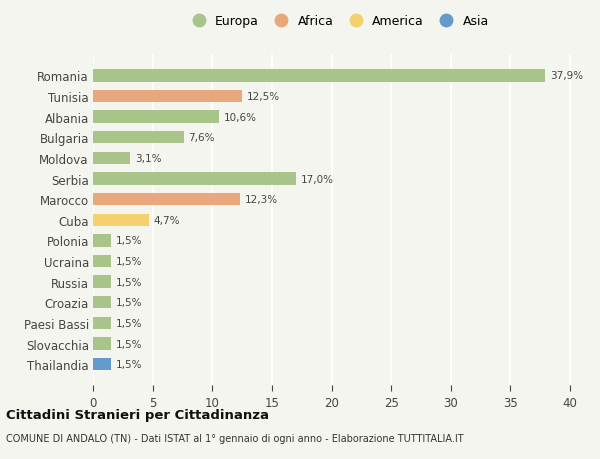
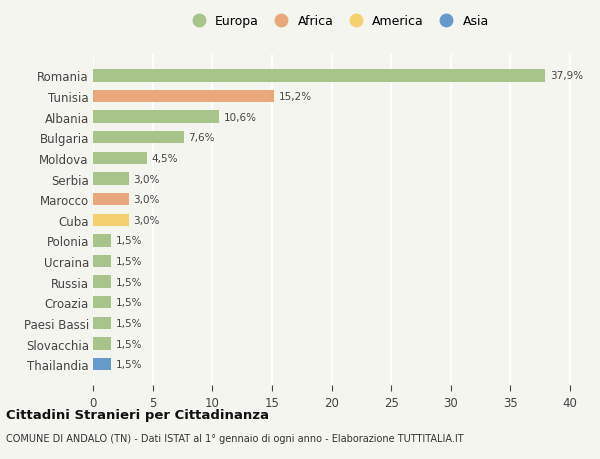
Tunisia: 12,5% -> 15,2%
Moldova: 3,1% -> 4,5%
Serbia: 17,0% -> 3,0%
Marocco: 12,3% -> 3,0%
Cuba: 4,7% -> 3,0%
